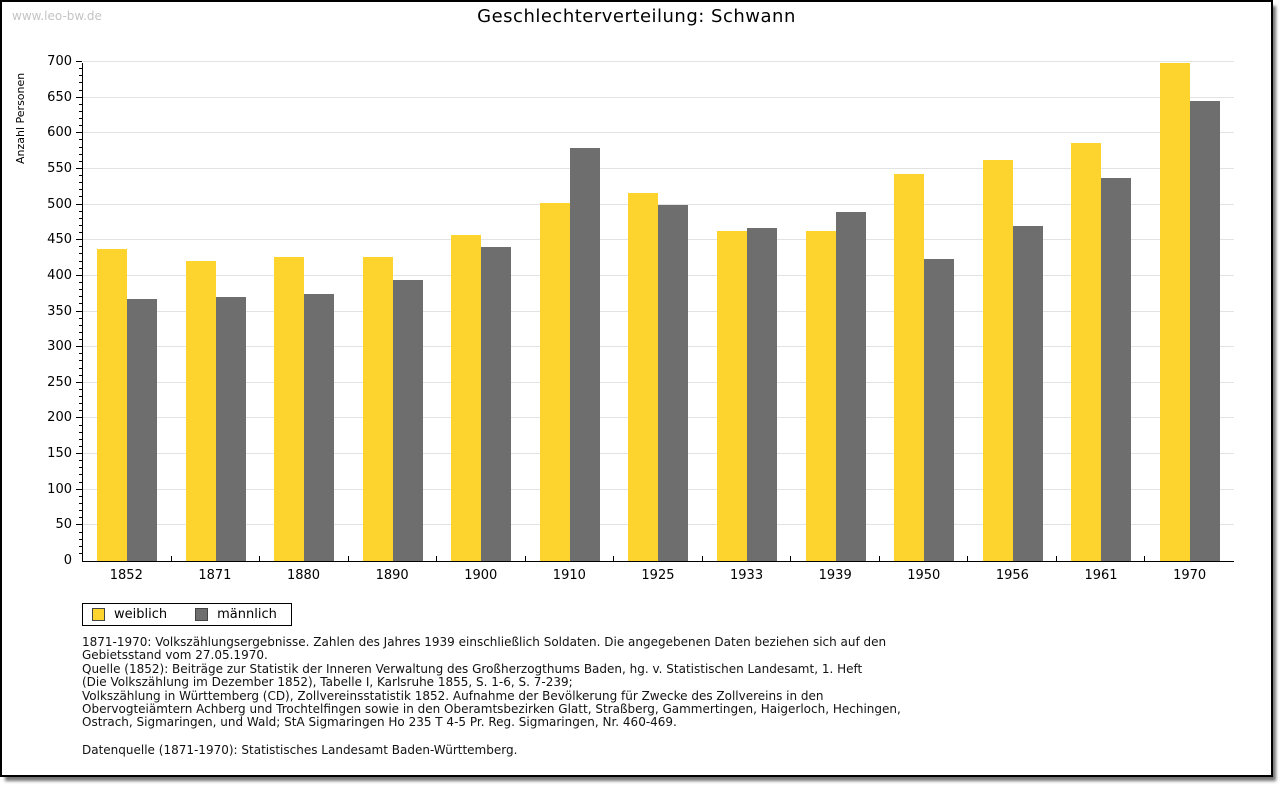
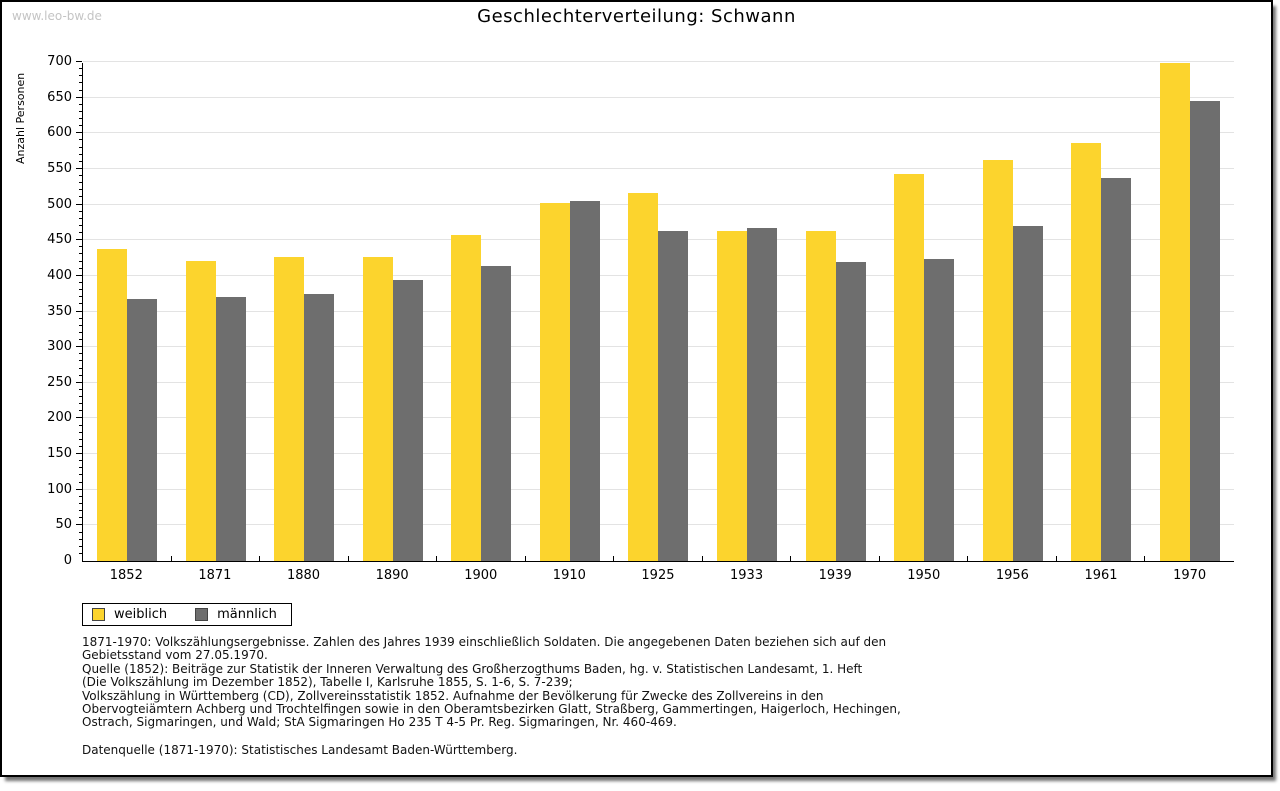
männlich/1900: 440 -> 410
männlich/1910: 580 -> 500
männlich/1925: 500 -> 460
männlich/1939: 490 -> 420
